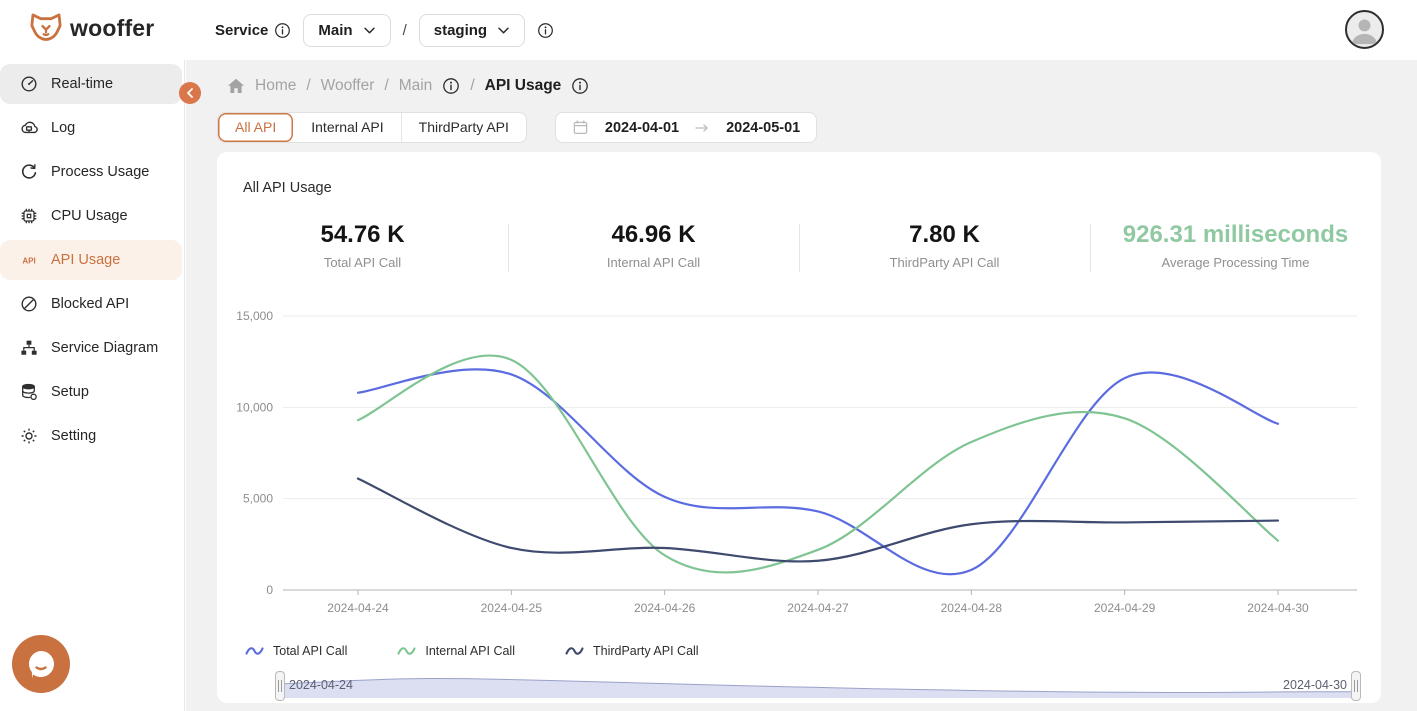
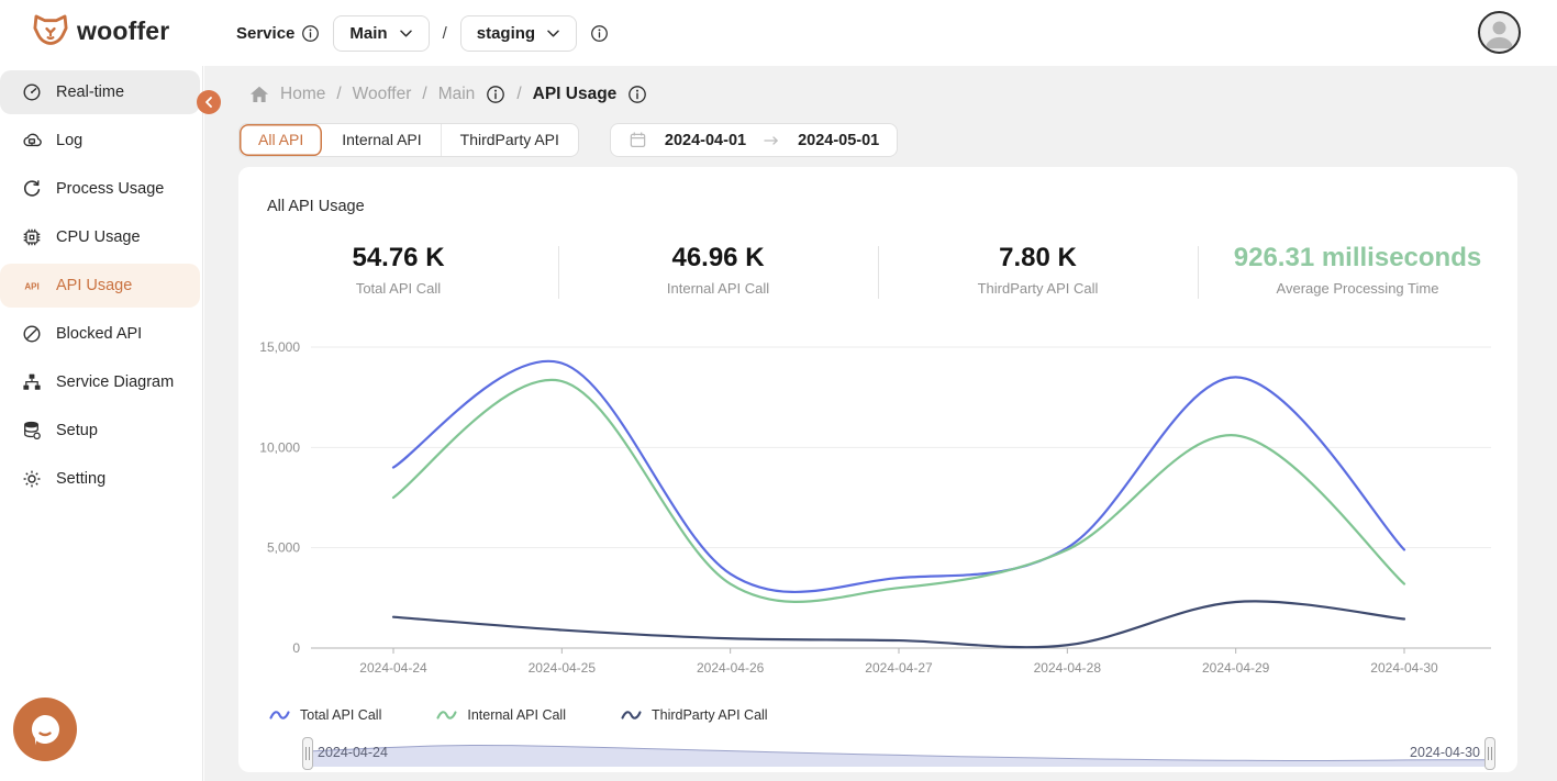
Total API Call/2024-04-24: 10800 -> 9000
Internal API Call/2024-04-24: 9300 -> 7500
ThirdParty API Call/2024-04-24: 6100 -> 1600
Total API Call/2024-04-25: 11800 -> 14200
Internal API Call/2024-04-25: 12600 -> 13300
ThirdParty API Call/2024-04-25: 2300 -> 900
Total API Call/2024-04-26: 5100 -> 3700
Internal API Call/2024-04-26: 1900 -> 3200
ThirdParty API Call/2024-04-26: 2300 -> 500
Total API Call/2024-04-27: 4300 -> 3500
Internal API Call/2024-04-27: 2200 -> 3000
ThirdParty API Call/2024-04-27: 1600 -> 400
Total API Call/2024-04-28: 1100 -> 5000
Internal API Call/2024-04-28: 8100 -> 4900
ThirdParty API Call/2024-04-28: 3600 -> 200
Total API Call/2024-04-29: 11600 -> 13500
Internal API Call/2024-04-29: 9400 -> 10600
ThirdParty API Call/2024-04-29: 3700 -> 2300
Total API Call/2024-04-30: 9100 -> 4900
Internal API Call/2024-04-30: 2700 -> 3200
ThirdParty API Call/2024-04-30: 3800 -> 1400
